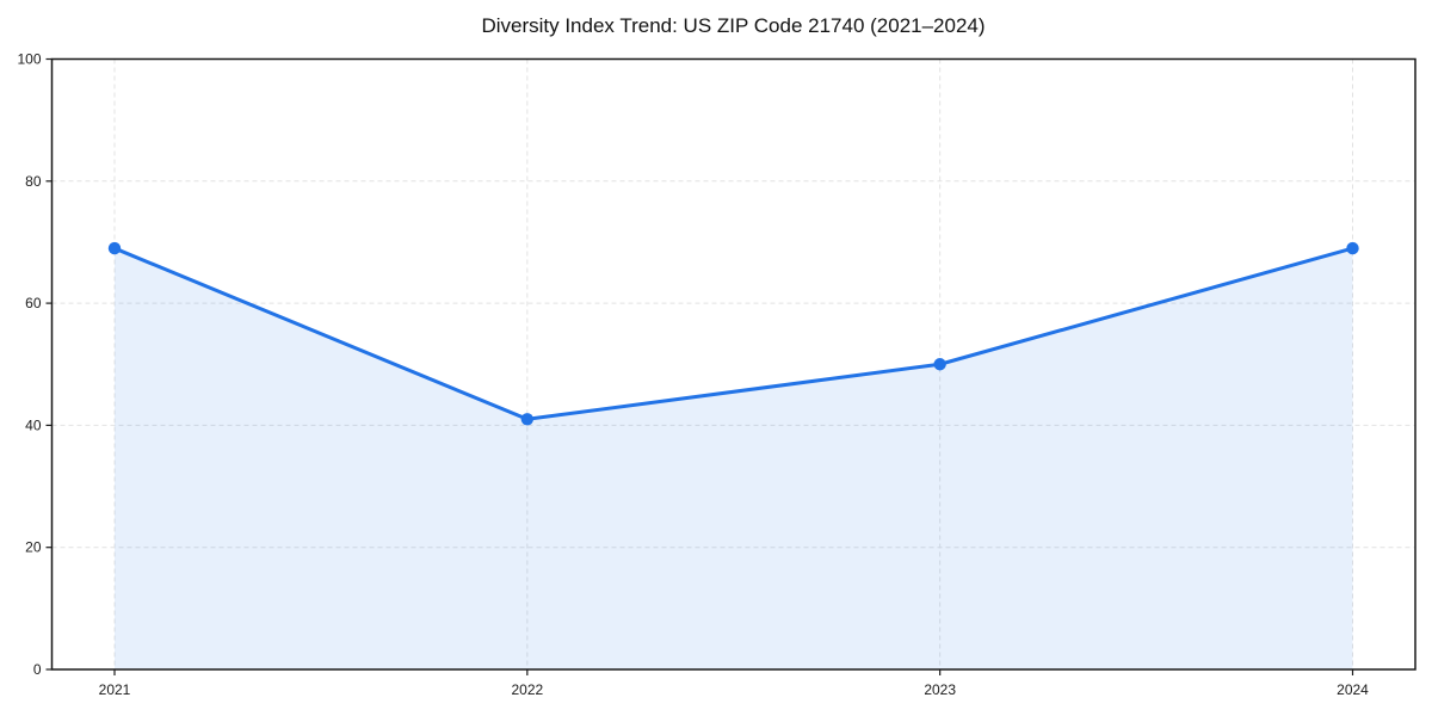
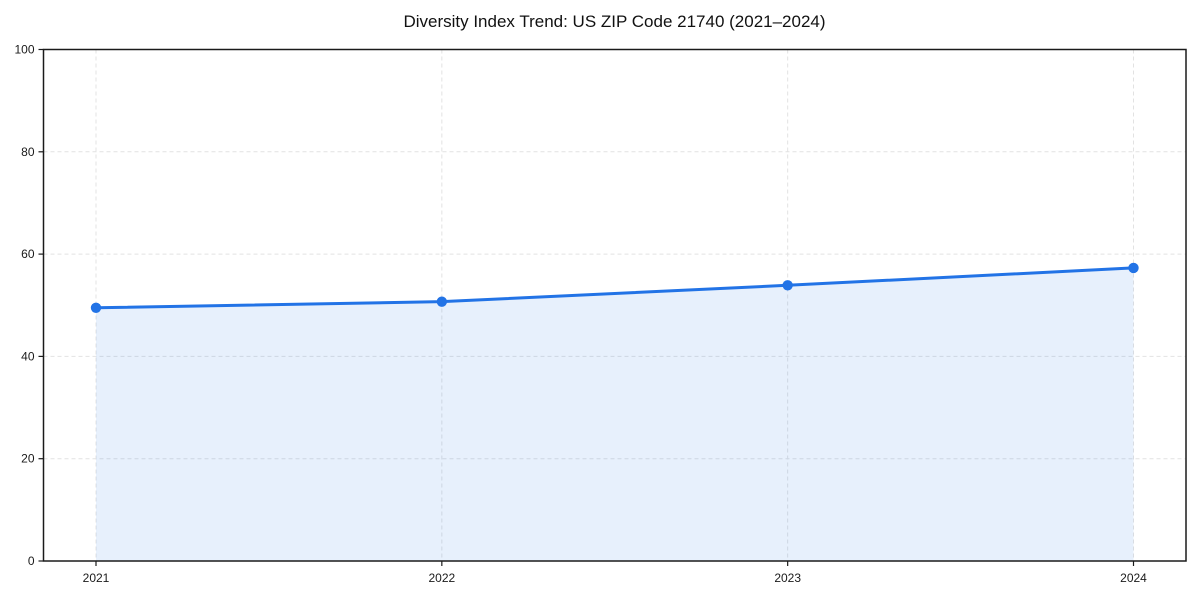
2021: 69 -> 50
2022: 41 -> 51
2023: 50 -> 54
2024: 69 -> 57
